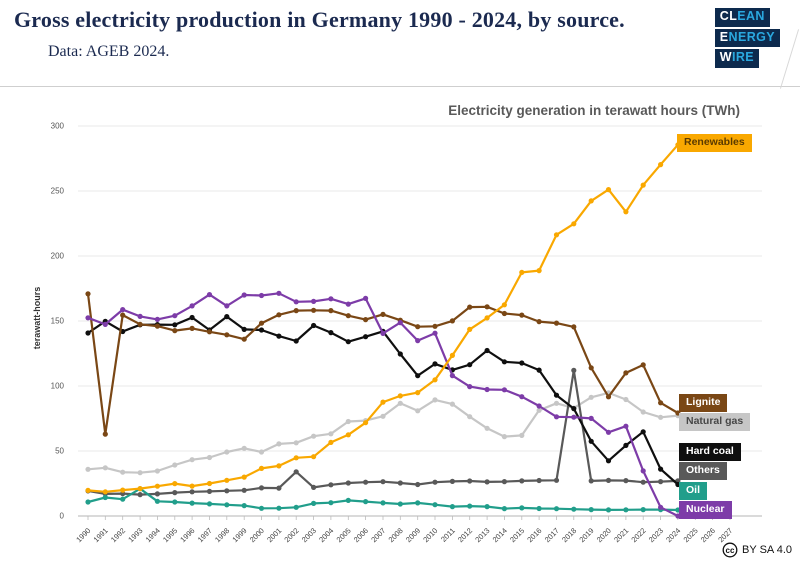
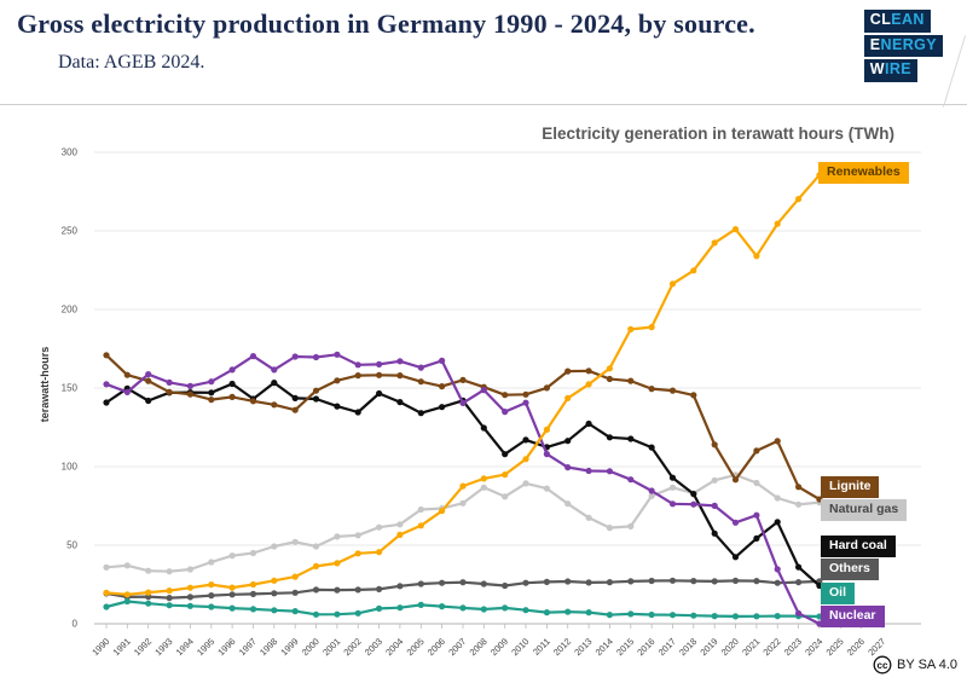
Lignite/1991: 63 -> 158
Oil/1993: 21 -> 12
Others/2002: 34 -> 22
Others/2018: 112 -> 27
